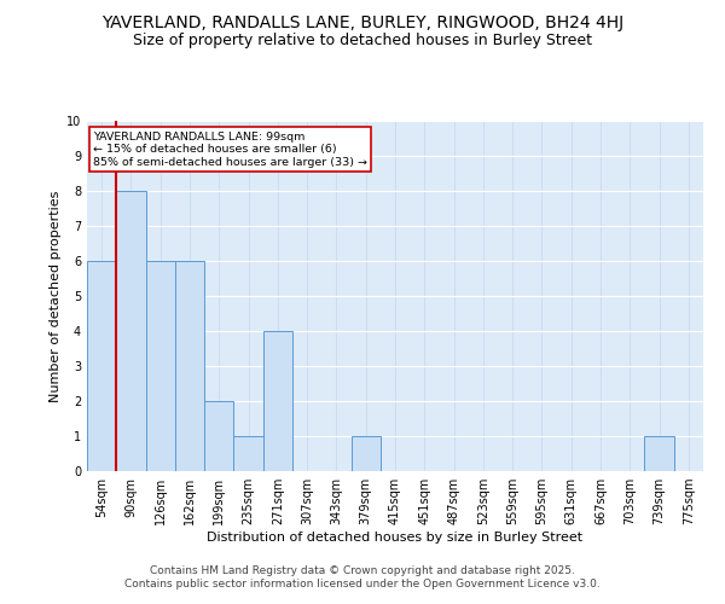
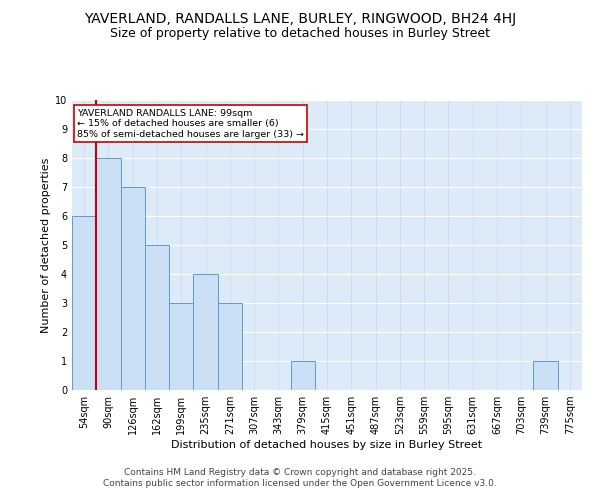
126sqm: 6 -> 7
162sqm: 6 -> 5
199sqm: 2 -> 3
235sqm: 1 -> 4
271sqm: 4 -> 3
